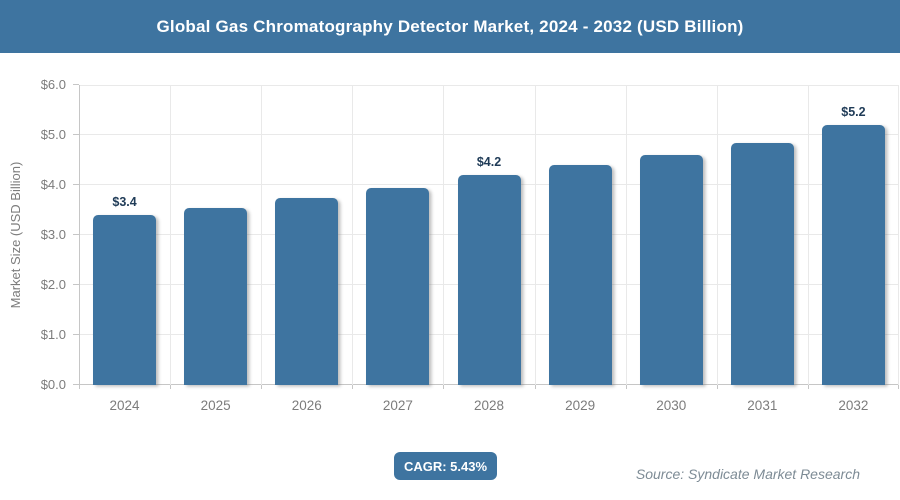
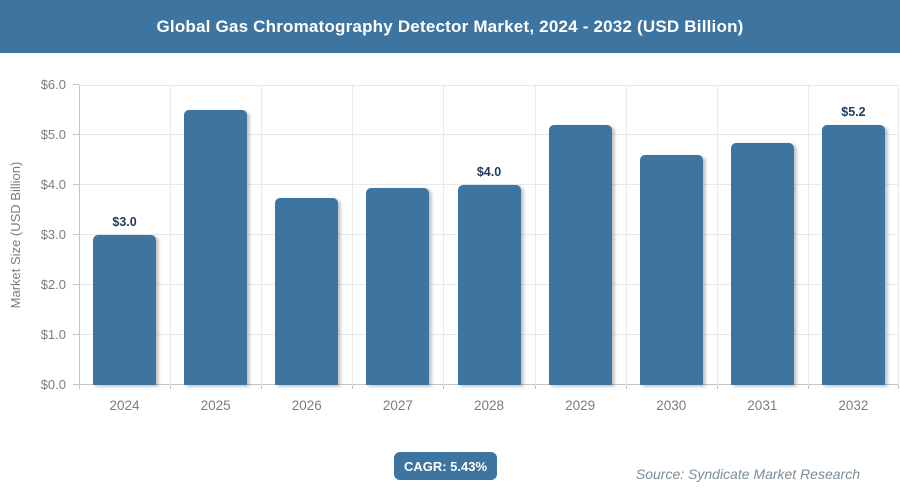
2024: $3.4 -> $3.0
2025: $3.5 -> $5.5
2028: $4.2 -> $4.0
2029: $4.4 -> $5.2
